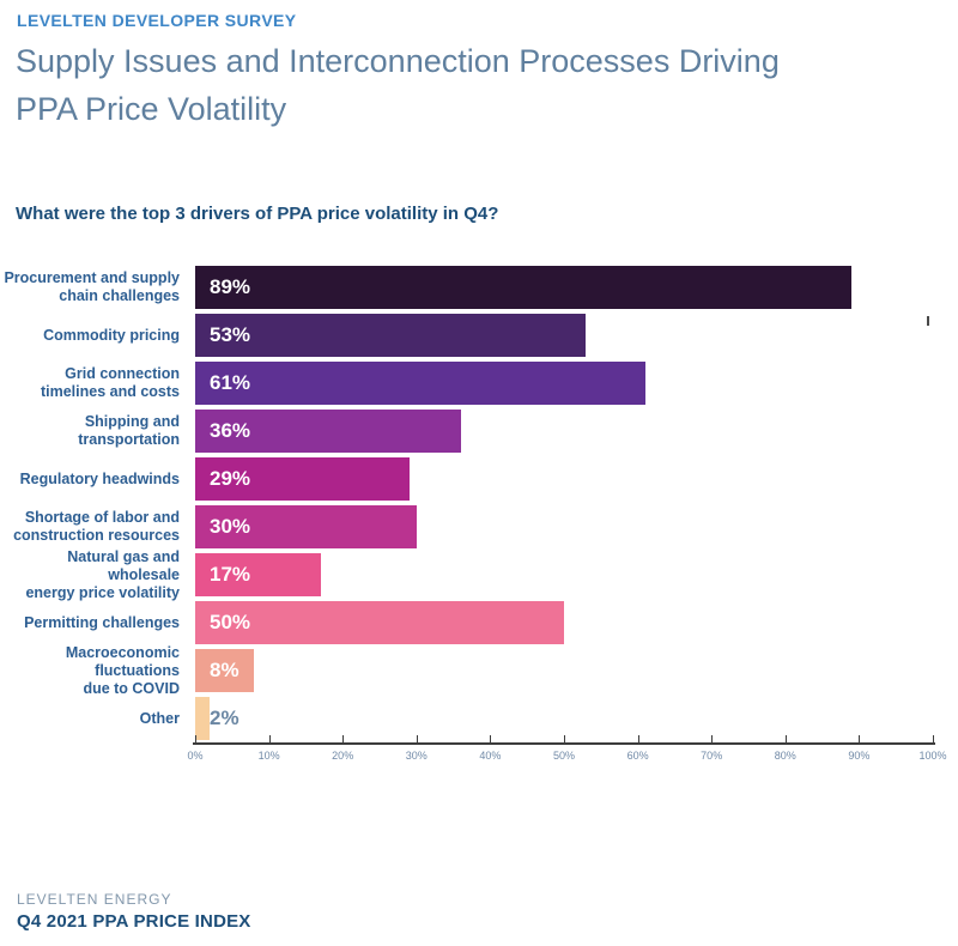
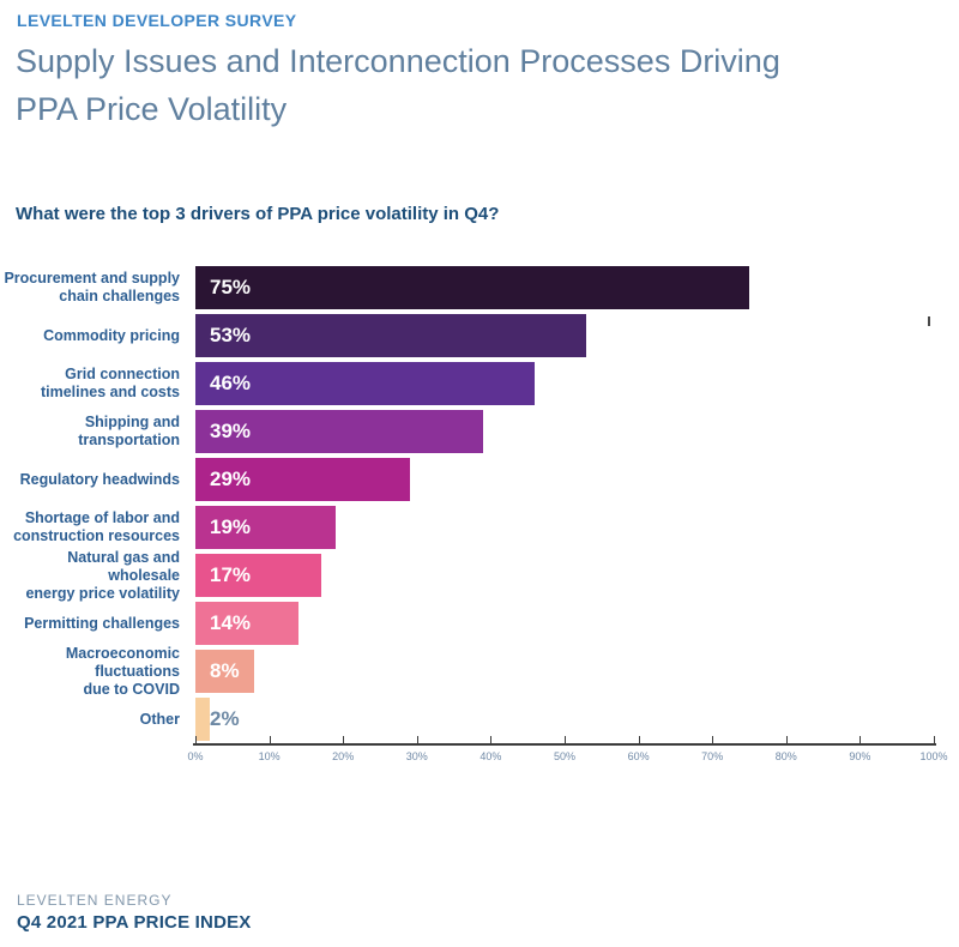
Procurement and supply chain challenges: 89% -> 75%
Grid connection timelines and costs: 61% -> 46%
Shipping and transportation: 36% -> 39%
Shortage of labor and construction resources: 30% -> 19%
Permitting challenges: 50% -> 14%
